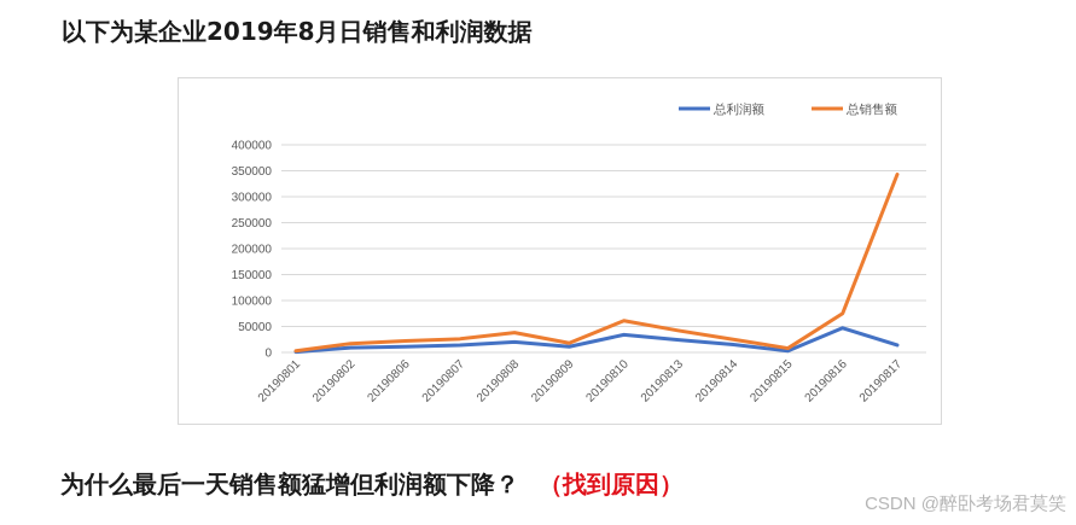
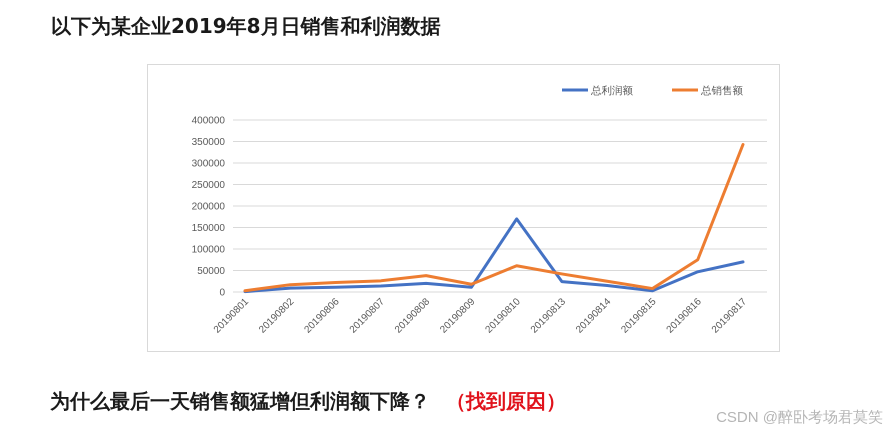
总利润额/20190810: 30000 -> 170000
总利润额/20190817: 10000 -> 70000
